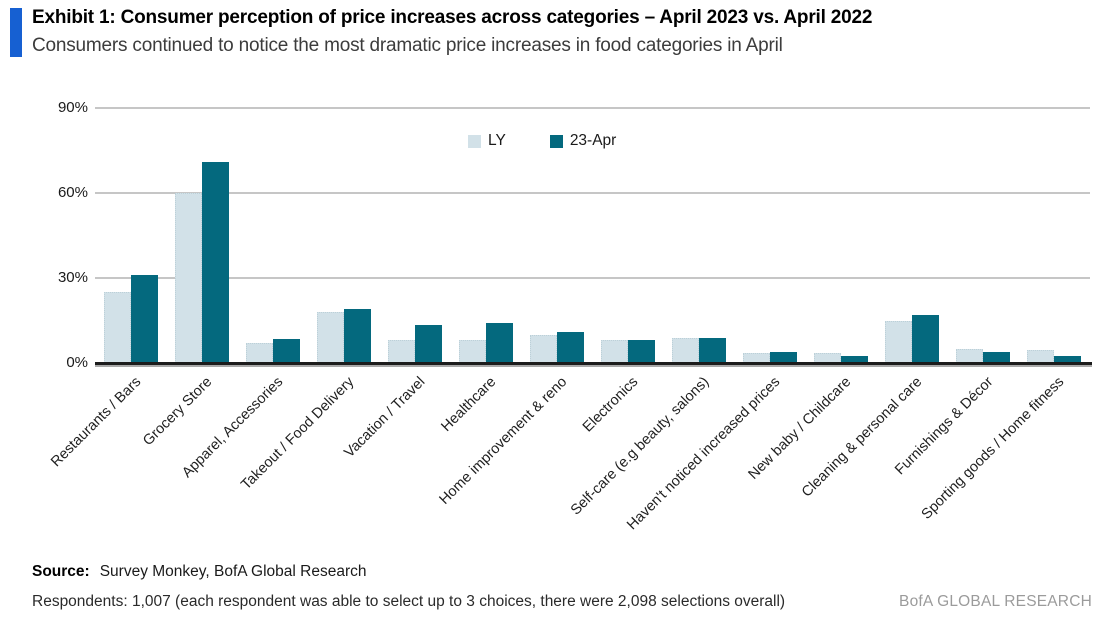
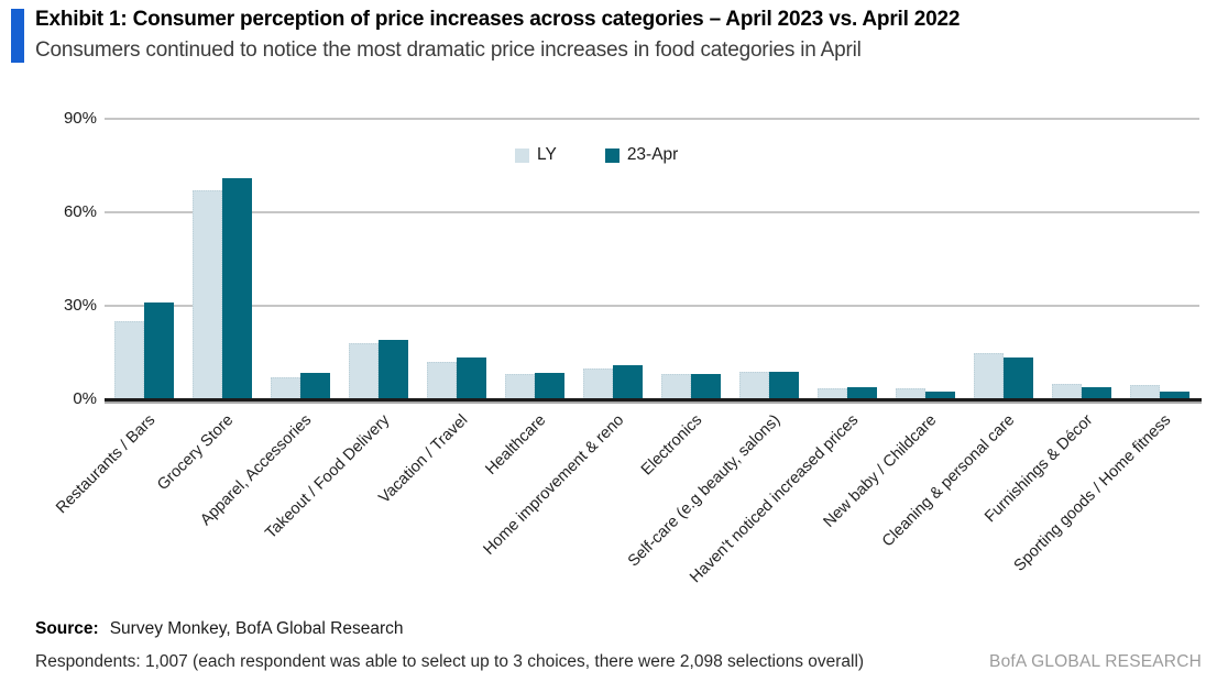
LY/Grocery Store: 60% -> 67%
LY/Vacation / Travel: 8% -> 12%
23-Apr/Healthcare: 14% -> 8%
23-Apr/Cleaning & personal care: 17% -> 14%
